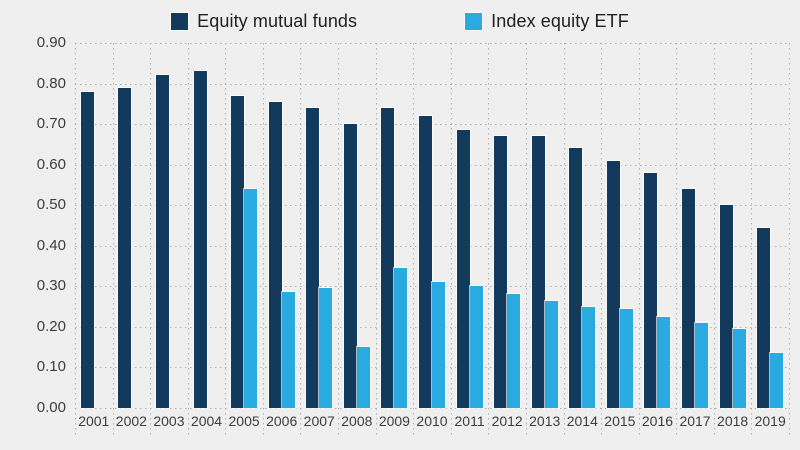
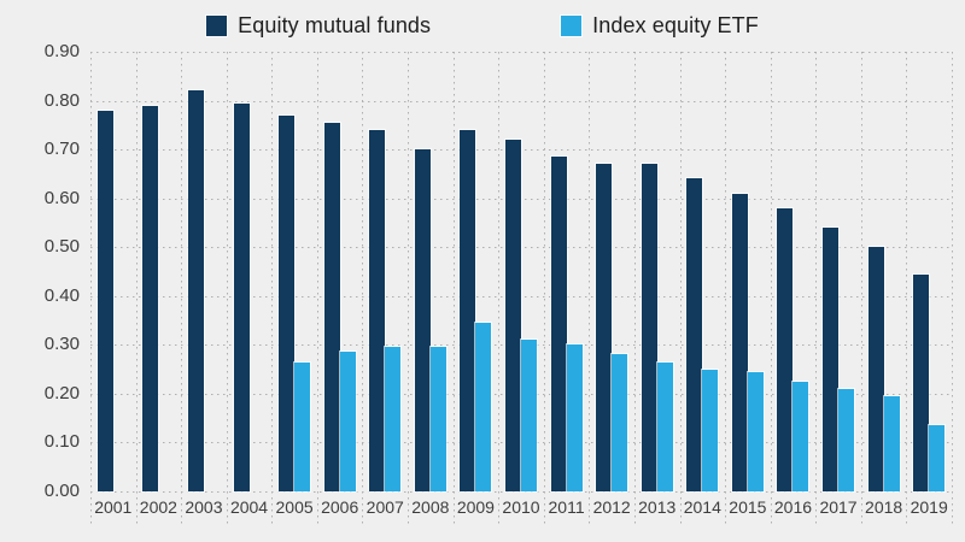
Equity mutual funds/2004: 0.83 -> 0.80
Index equity ETF/2005: 0.54 -> 0.27
Index equity ETF/2008: 0.15 -> 0.29
